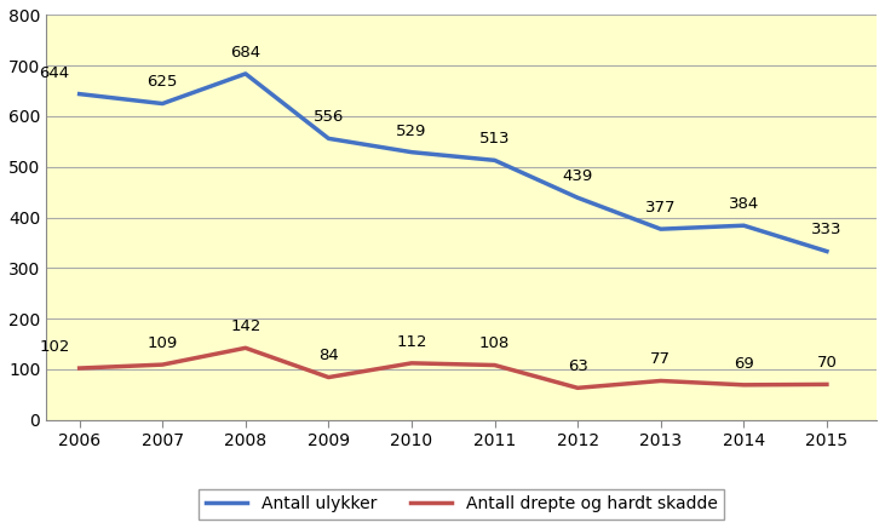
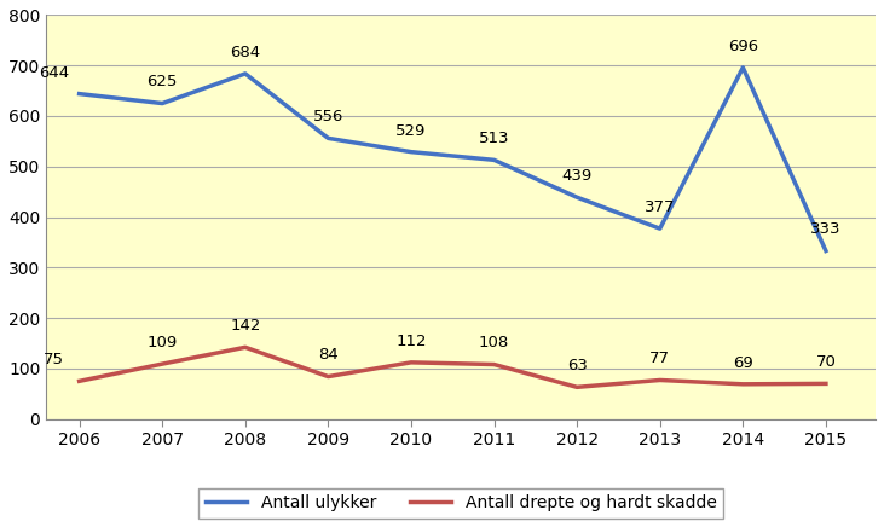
Antall drepte og hardt skadde/2006: 102 -> 75
Antall ulykker/2014: 384 -> 696
